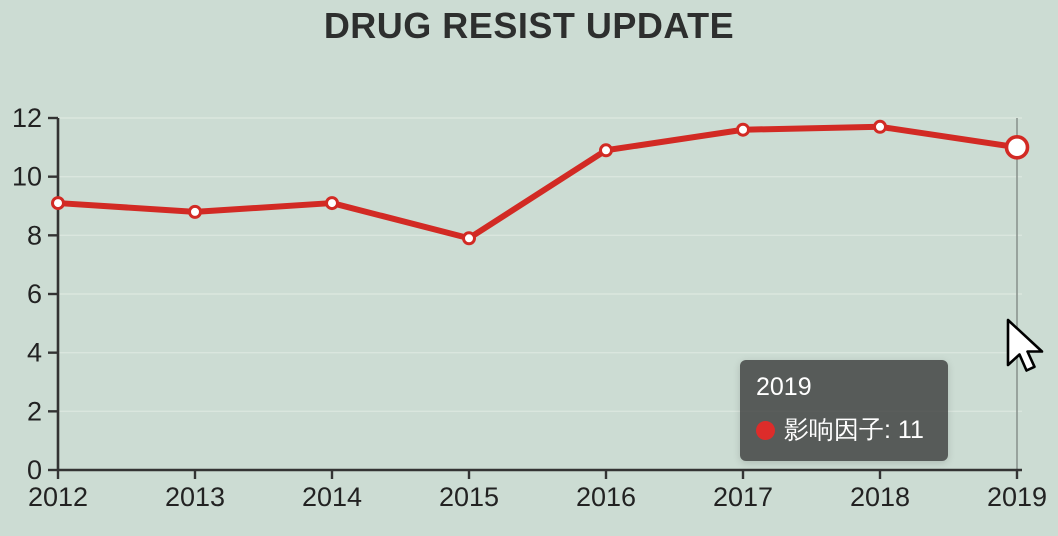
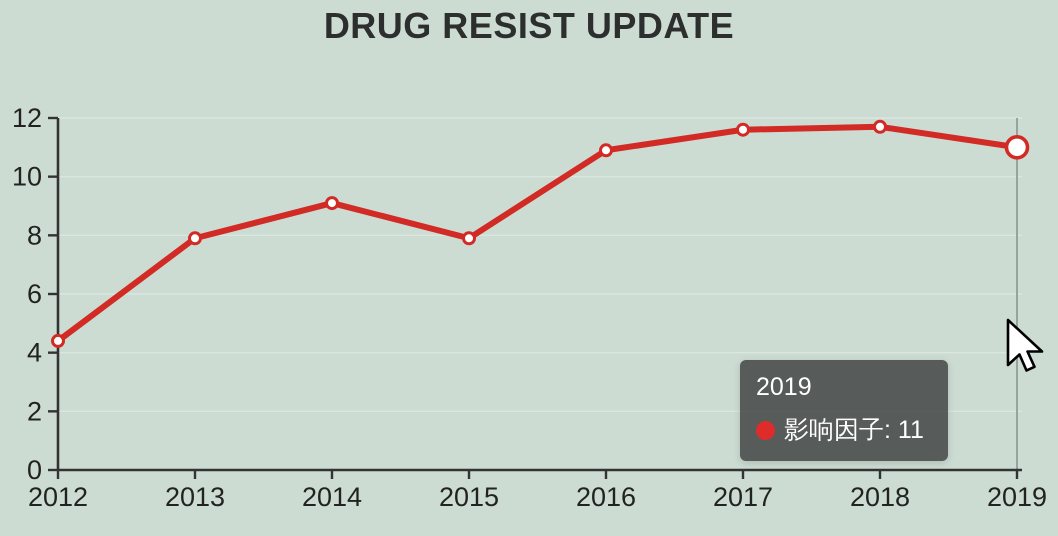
2012: 9.1 -> 4.4
2013: 8.8 -> 7.9
